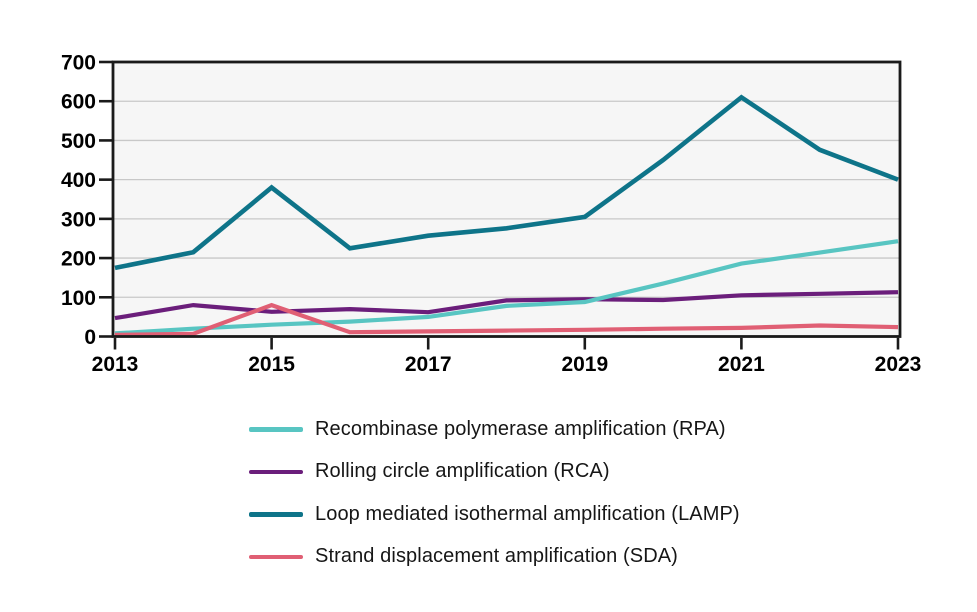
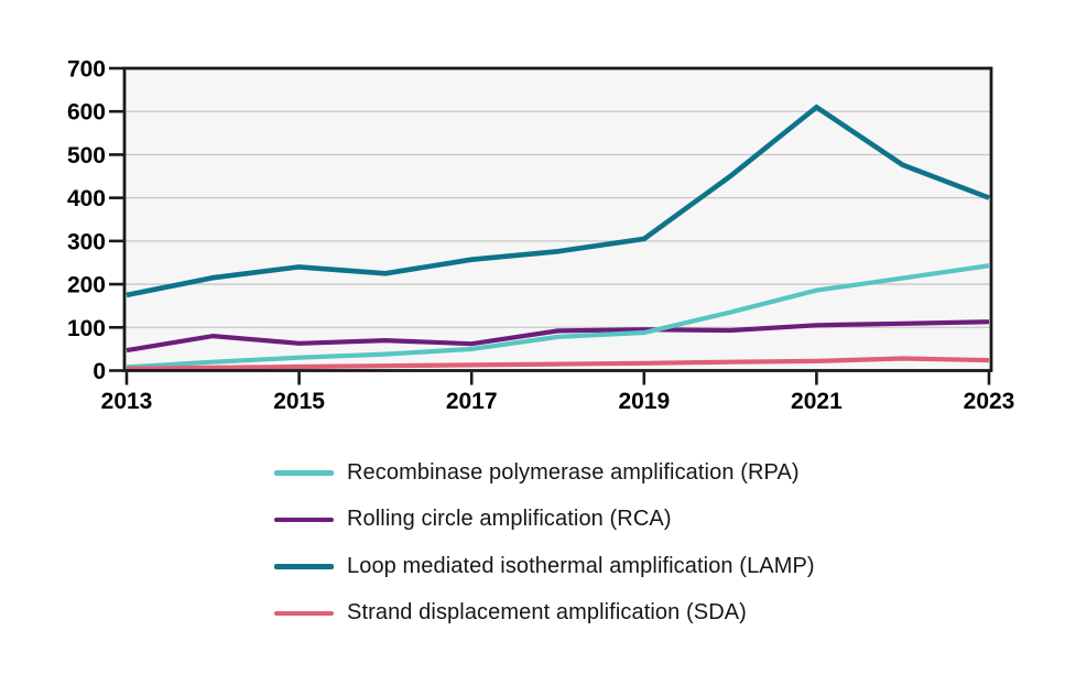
Loop mediated isothermal amplification (LAMP)/2015: 380 -> 240
Strand displacement amplification (SDA)/2015: 80 -> 10
